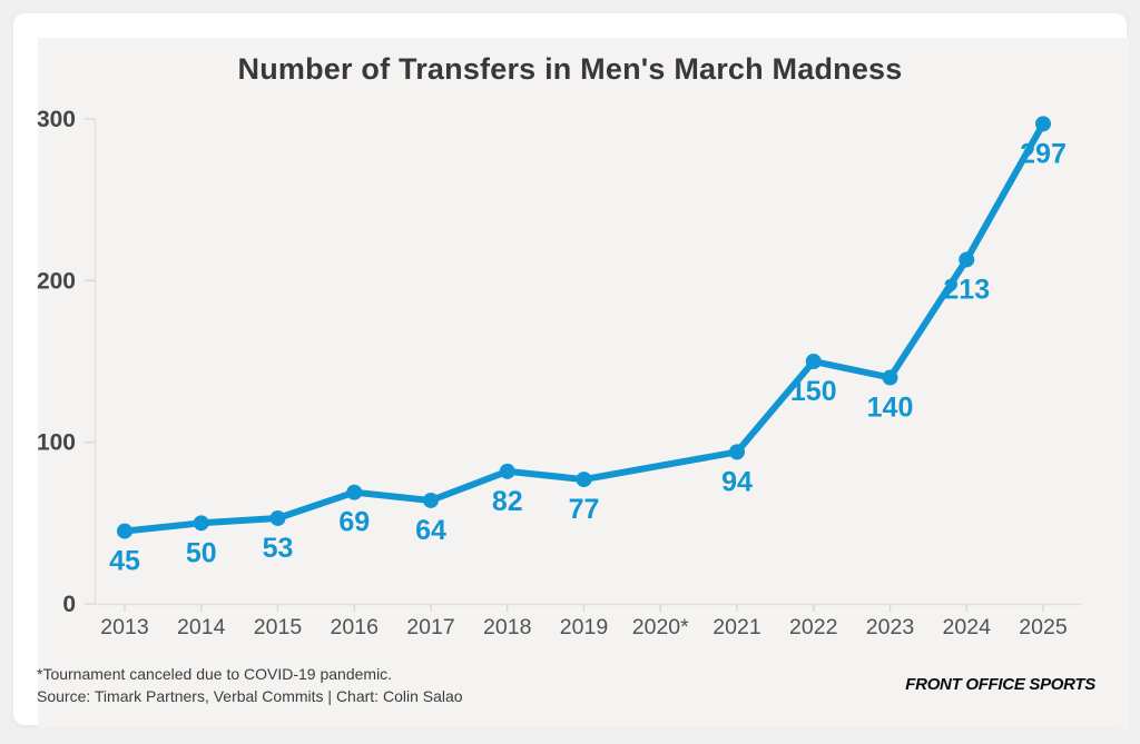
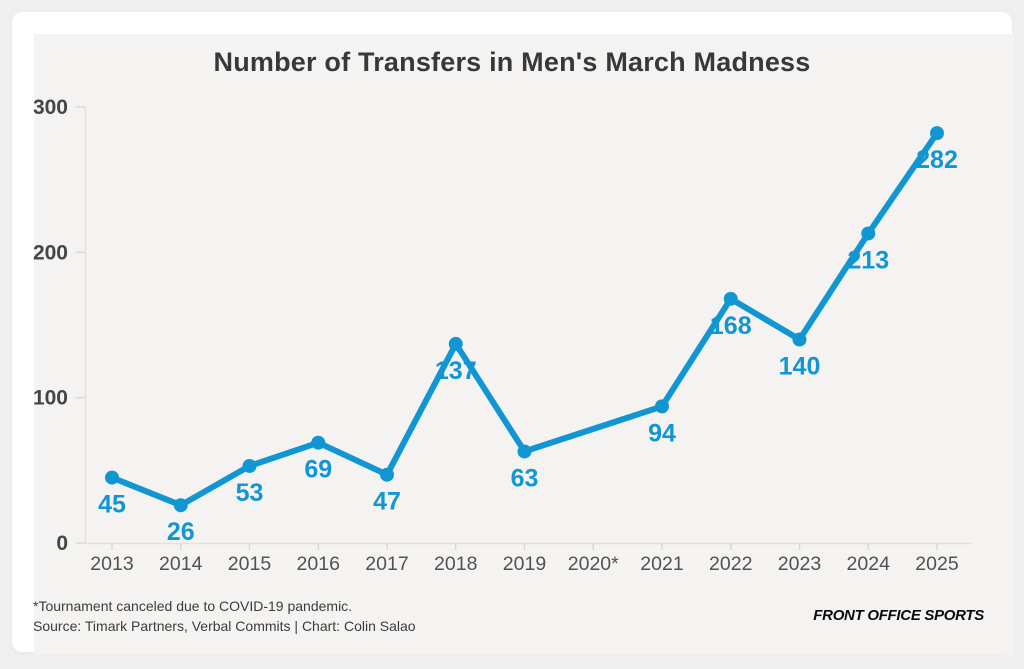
2014: 50 -> 26
2017: 64 -> 47
2018: 82 -> 137
2019: 77 -> 63
2022: 150 -> 168
2025: 297 -> 282
